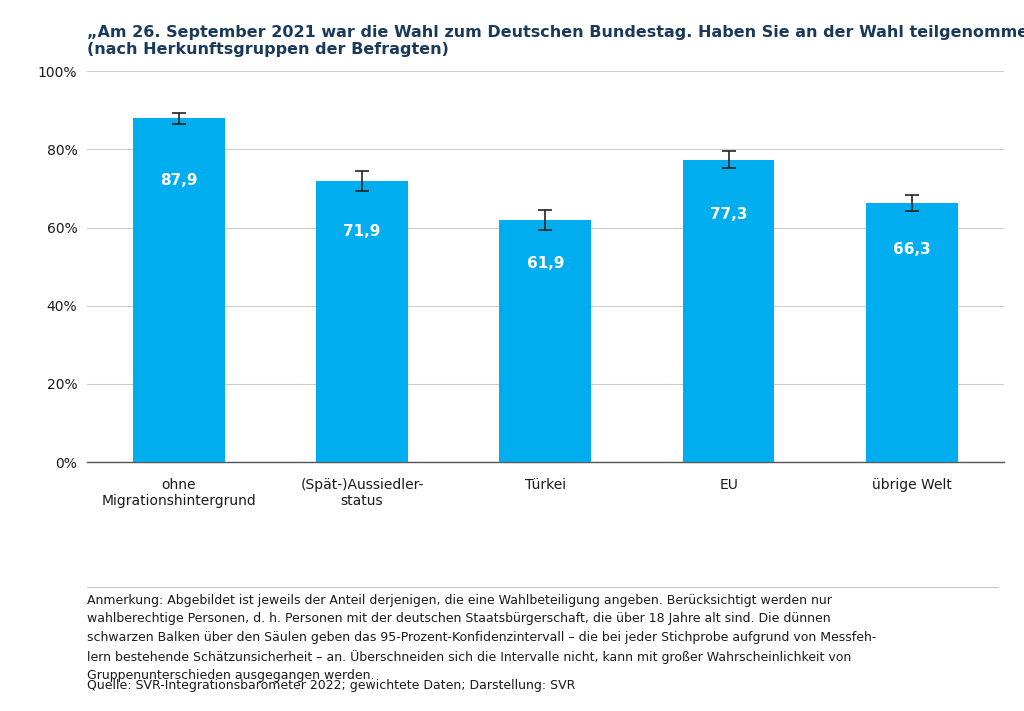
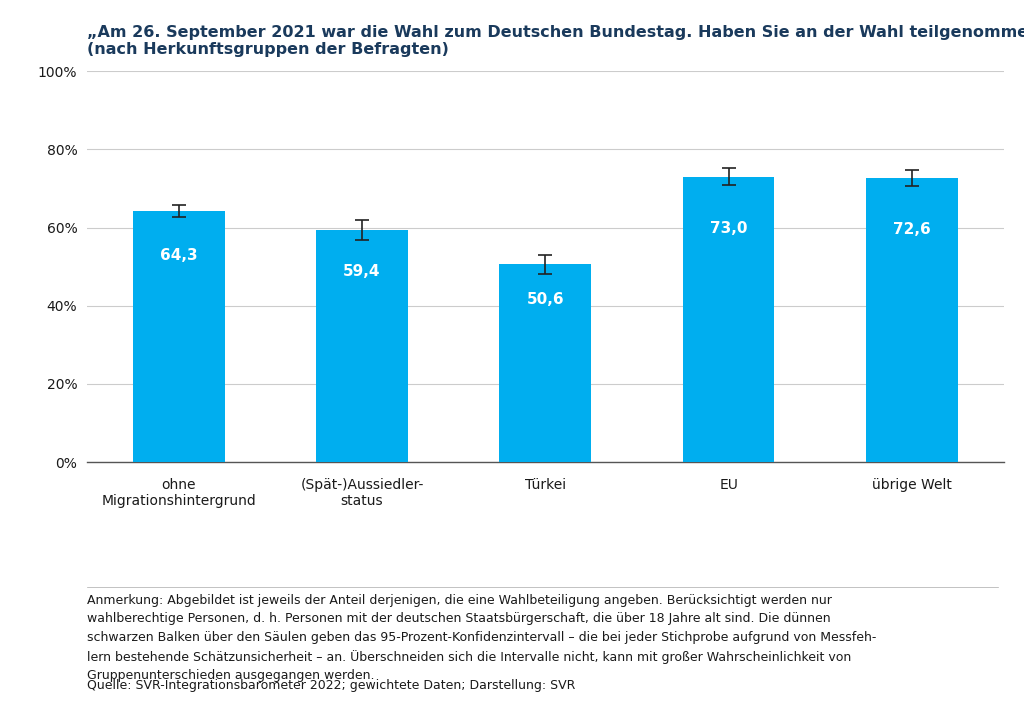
ohne Migrationshintergrund: 87,9 -> 64,3
(Spät-)Aussiedler- status: 71,9 -> 59,4
Türkei: 61,9 -> 50,6
EU: 77,3 -> 73,0
übrige Welt: 66,3 -> 72,6
